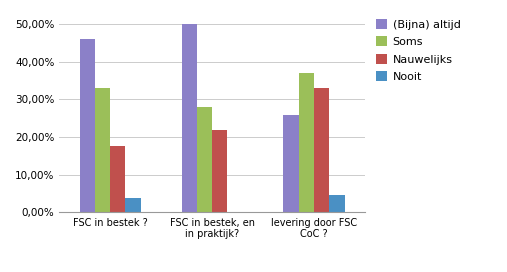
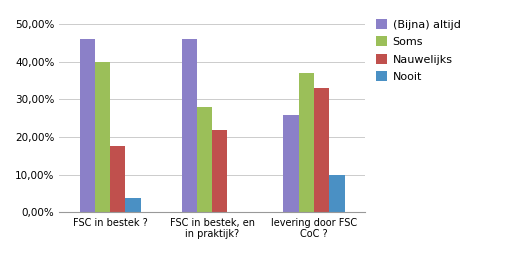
Soms/FSC in bestek ?: 33% -> 40%
(Bijna) altijd/FSC in bestek, en in praktijk?: 50% -> 46%
Nooit/levering door FSC CoC ?: 4,7% -> 10,0%
